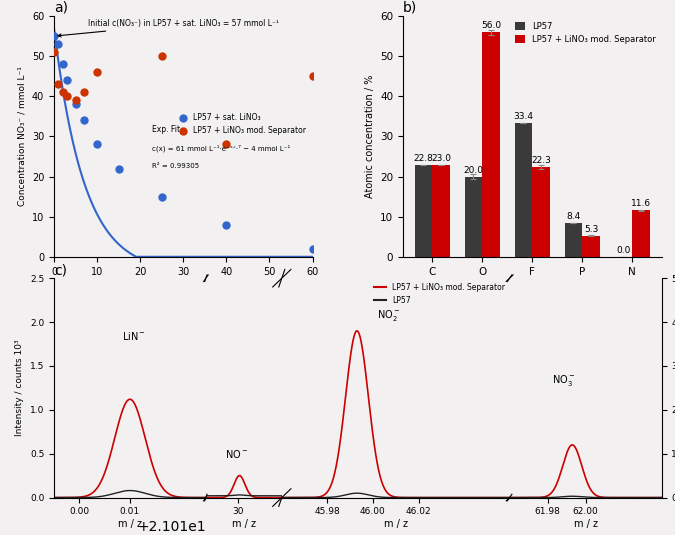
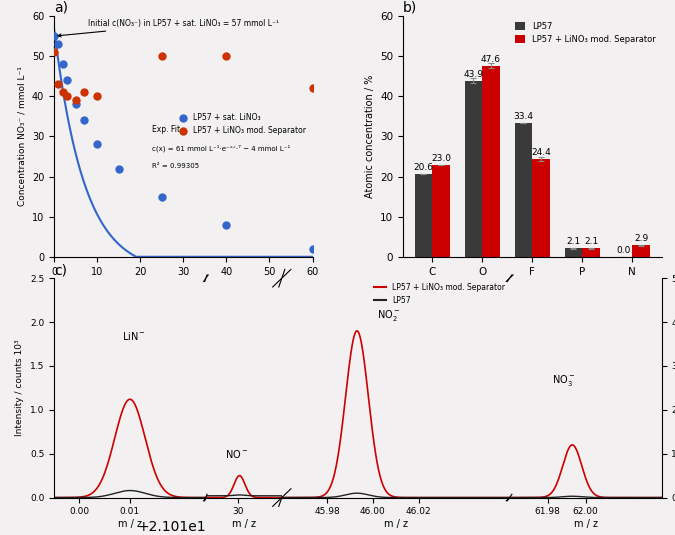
a)/LP57 + LiNO₃ mod. Separator/10: 46 -> 40
a)/LP57 + LiNO₃ mod. Separator/40: 28 -> 50
a)/LP57 + LiNO₃ mod. Separator/60: 45 -> 42
b)/LP57/C: 22.8 -> 20.6
b)/LP57/O: 20.0 -> 43.9
b)/LP57 + LiNO₃ mod. Separator/O: 56.0 -> 47.6
b)/LP57 + LiNO₃ mod. Separator/F: 22.3 -> 24.4
b)/LP57/P: 8.4 -> 2.1
b)/LP57 + LiNO₃ mod. Separator/P: 5.3 -> 2.1
b)/LP57 + LiNO₃ mod. Separator/N: 11.6 -> 2.9
